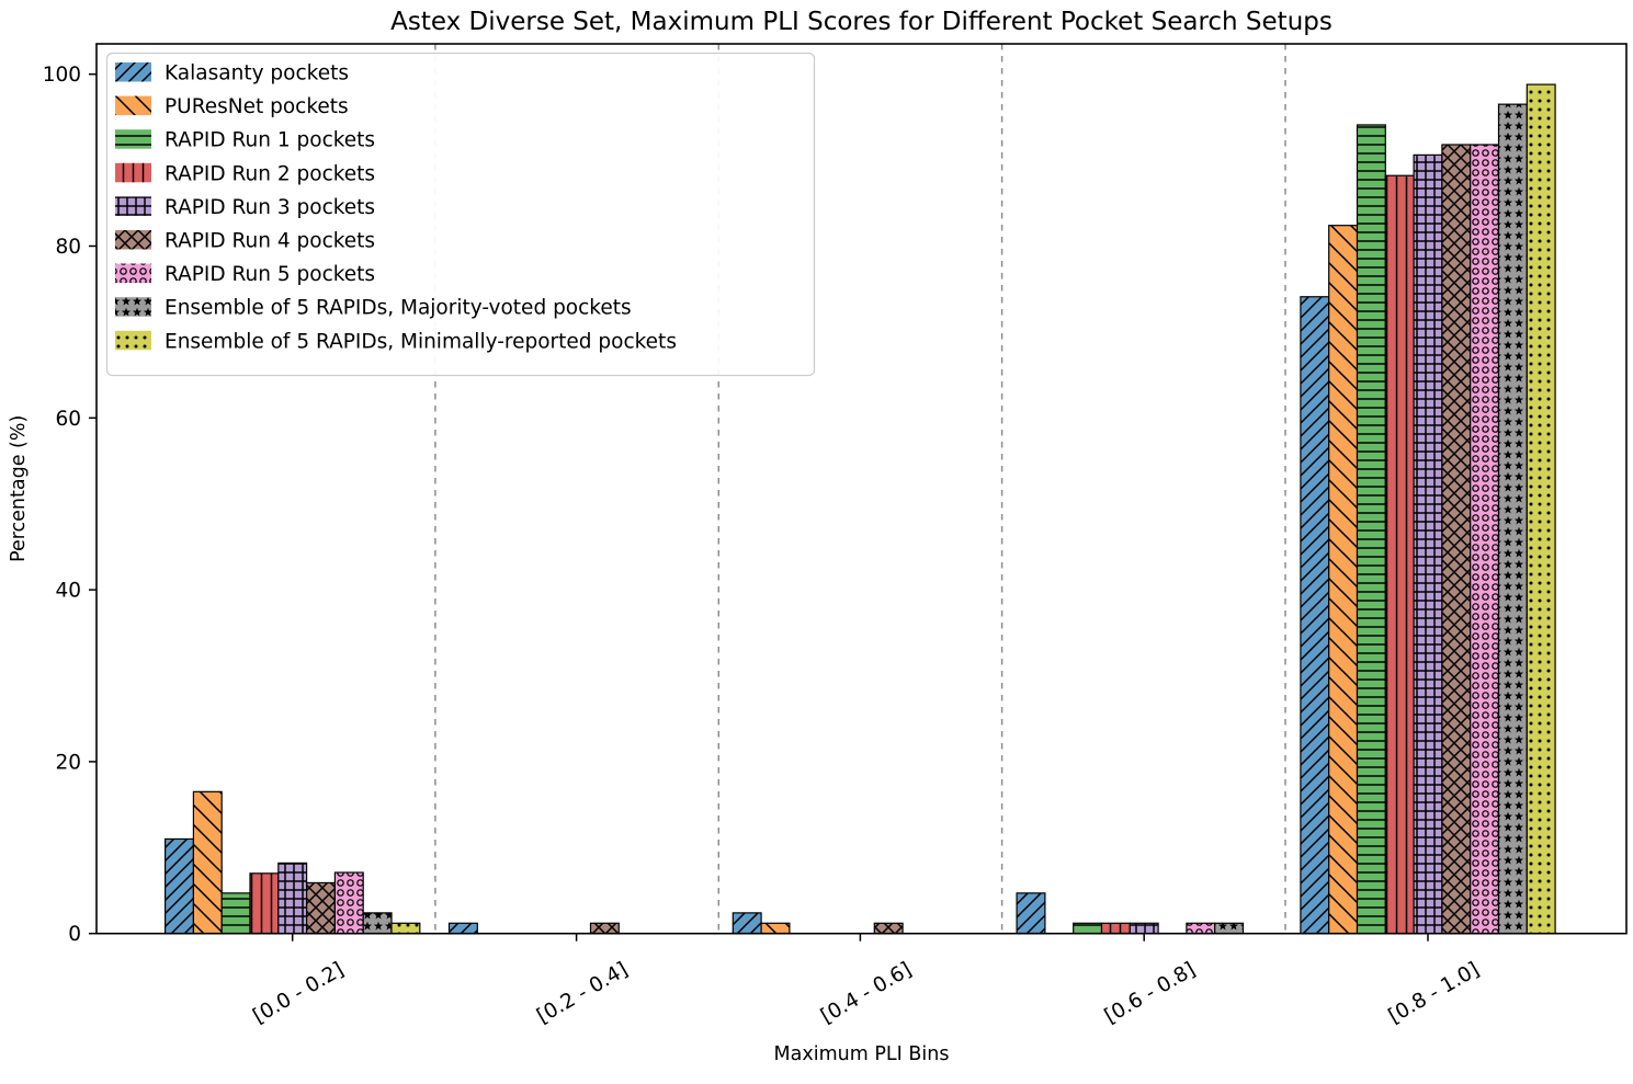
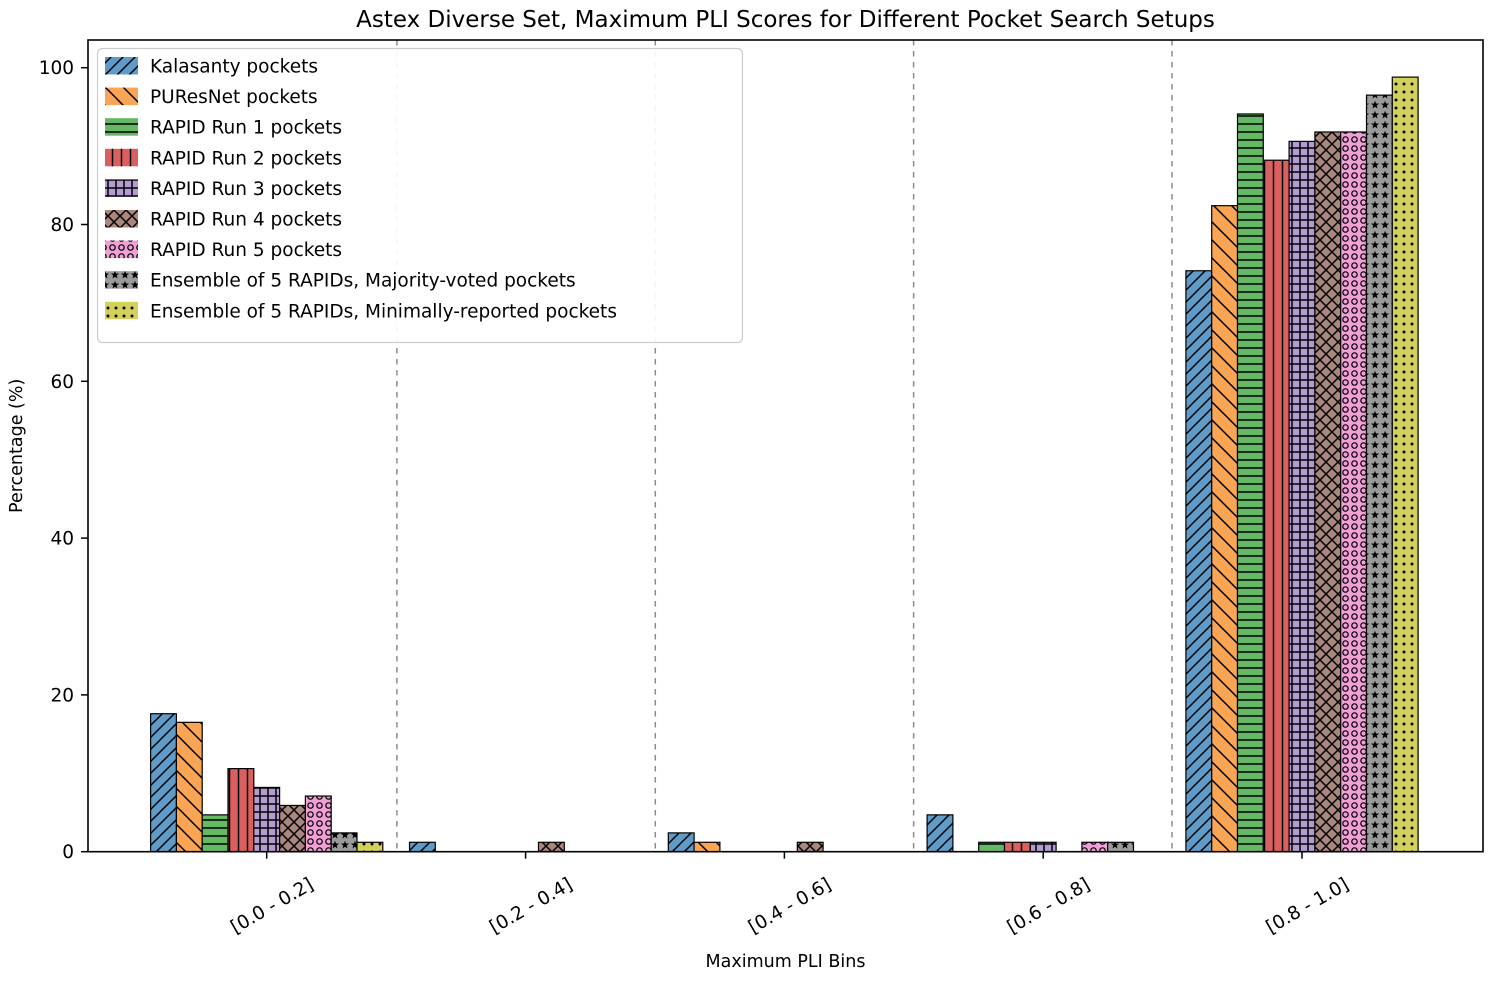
Kalasanty pockets/[0.0 - 0.2]: 11 -> 18
RAPID Run 2 pockets/[0.0 - 0.2]: 7 -> 11
